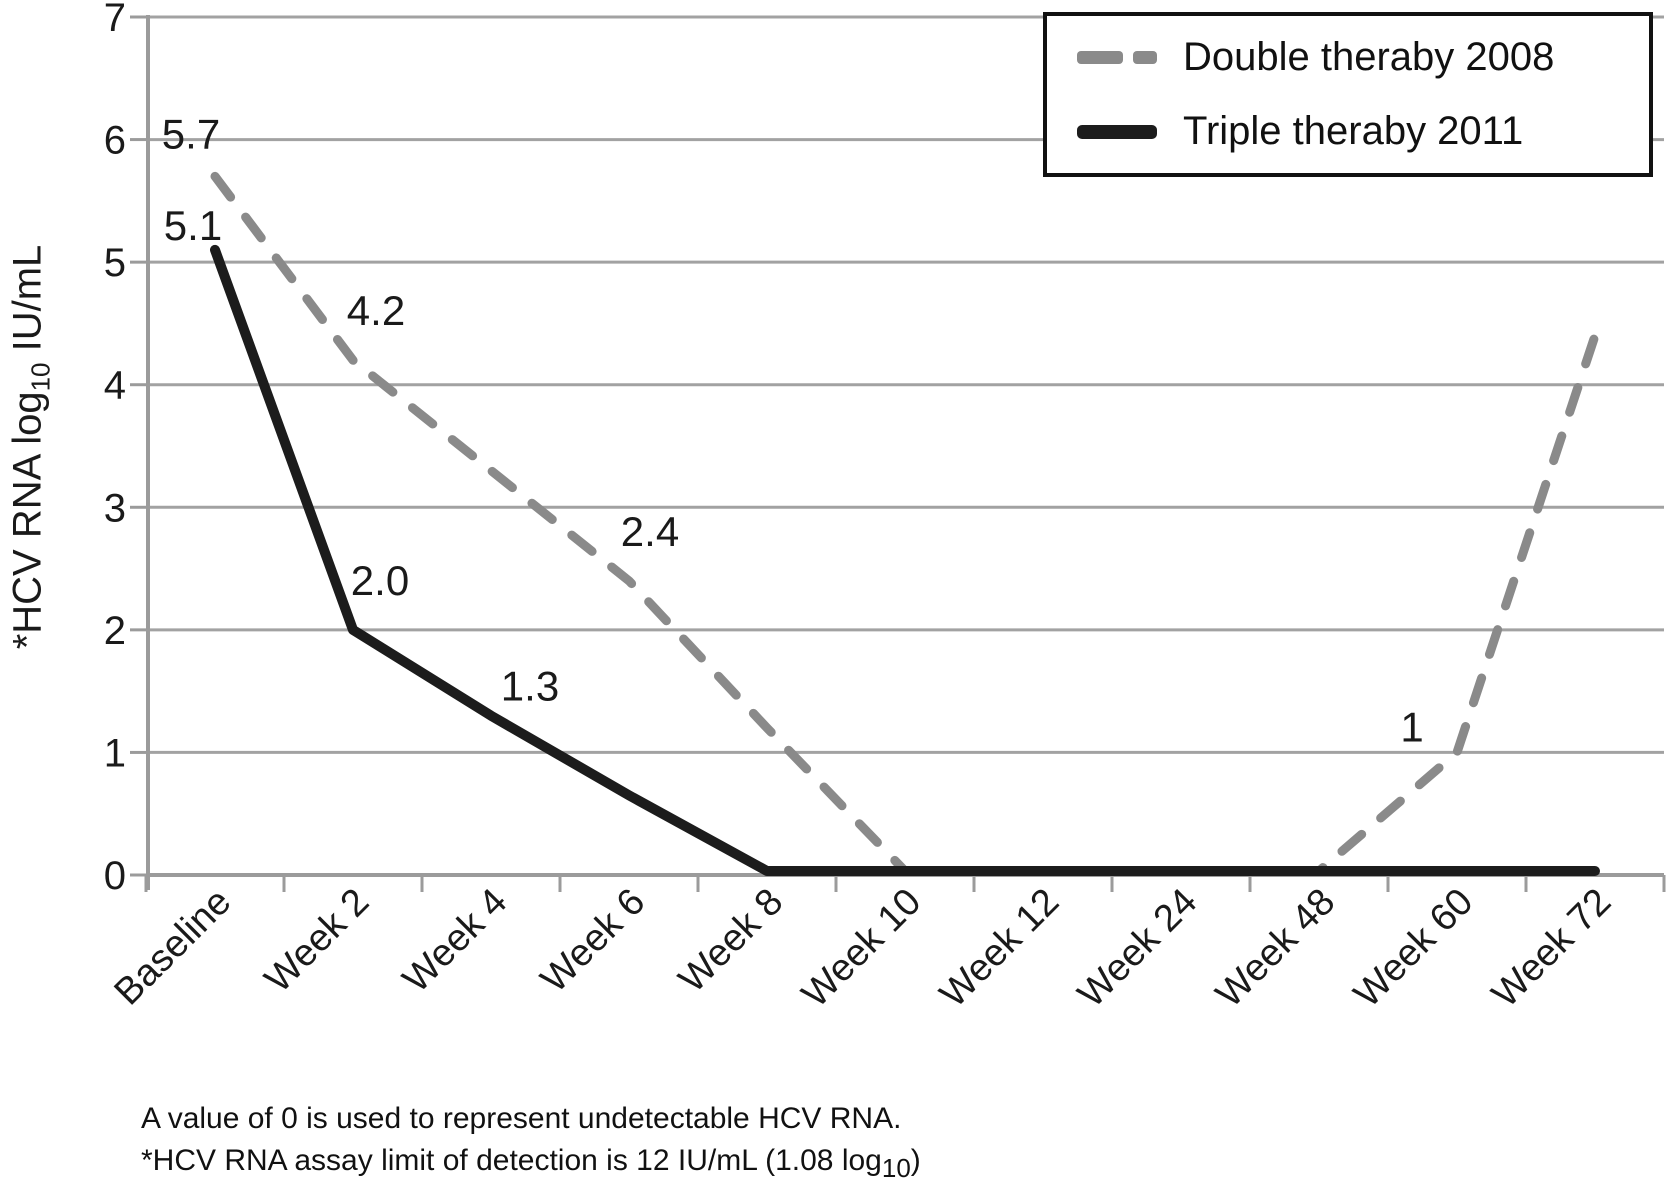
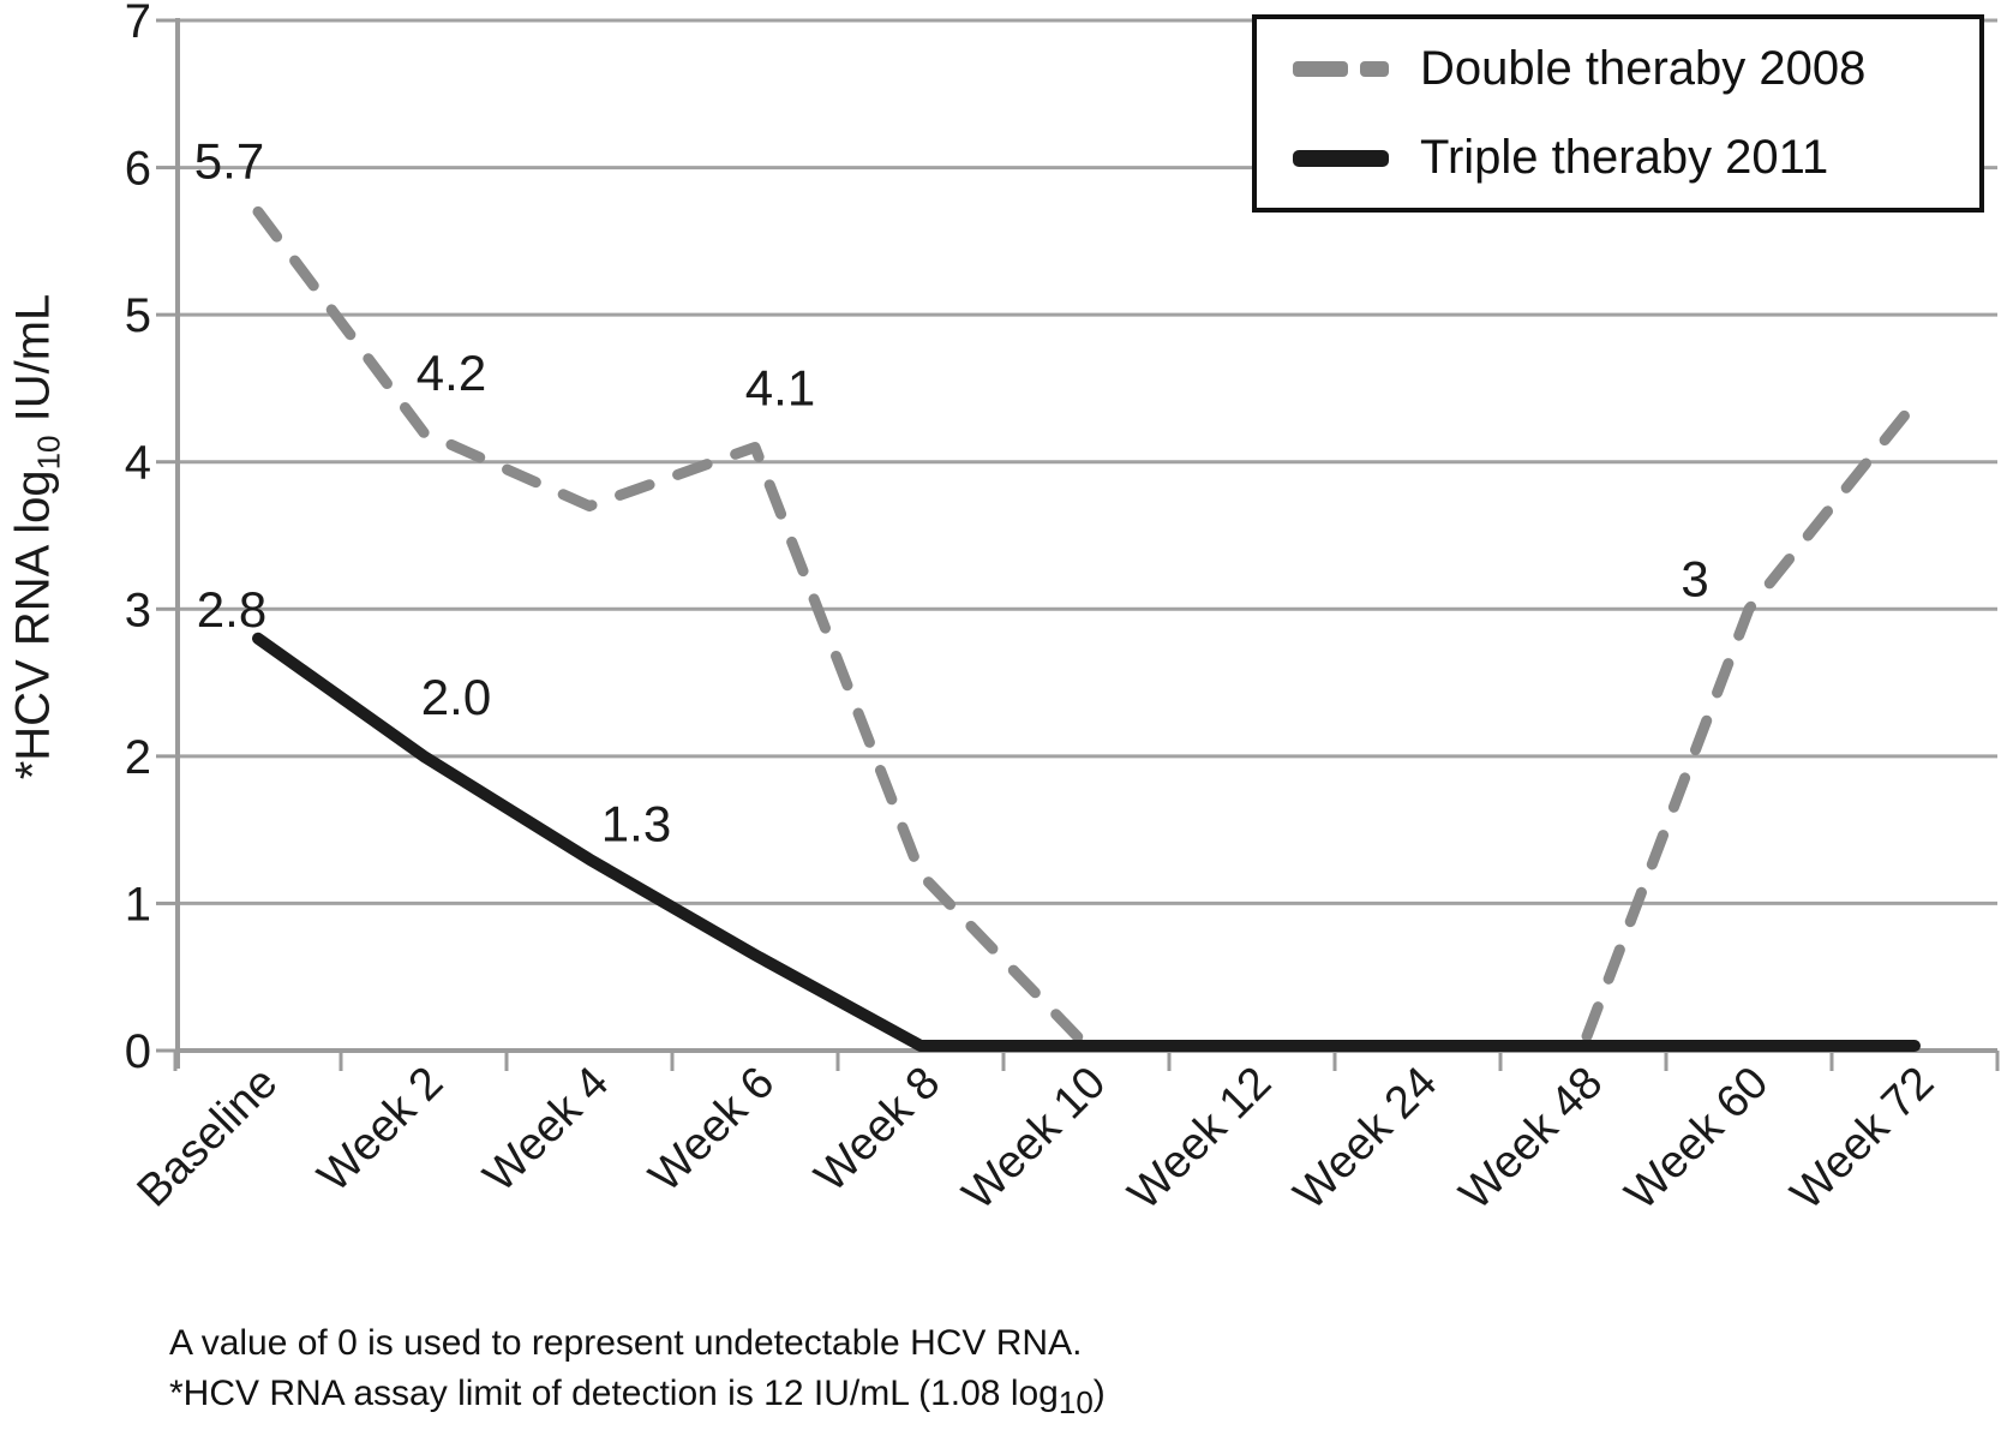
Triple theraby 2011/Baseline: 5.1 -> 2.8
Double theraby 2008/Week 4: 3.3 -> 3.7
Double theraby 2008/Week 6: 2.4 -> 4.1
Double theraby 2008/Week 60: 1 -> 3
